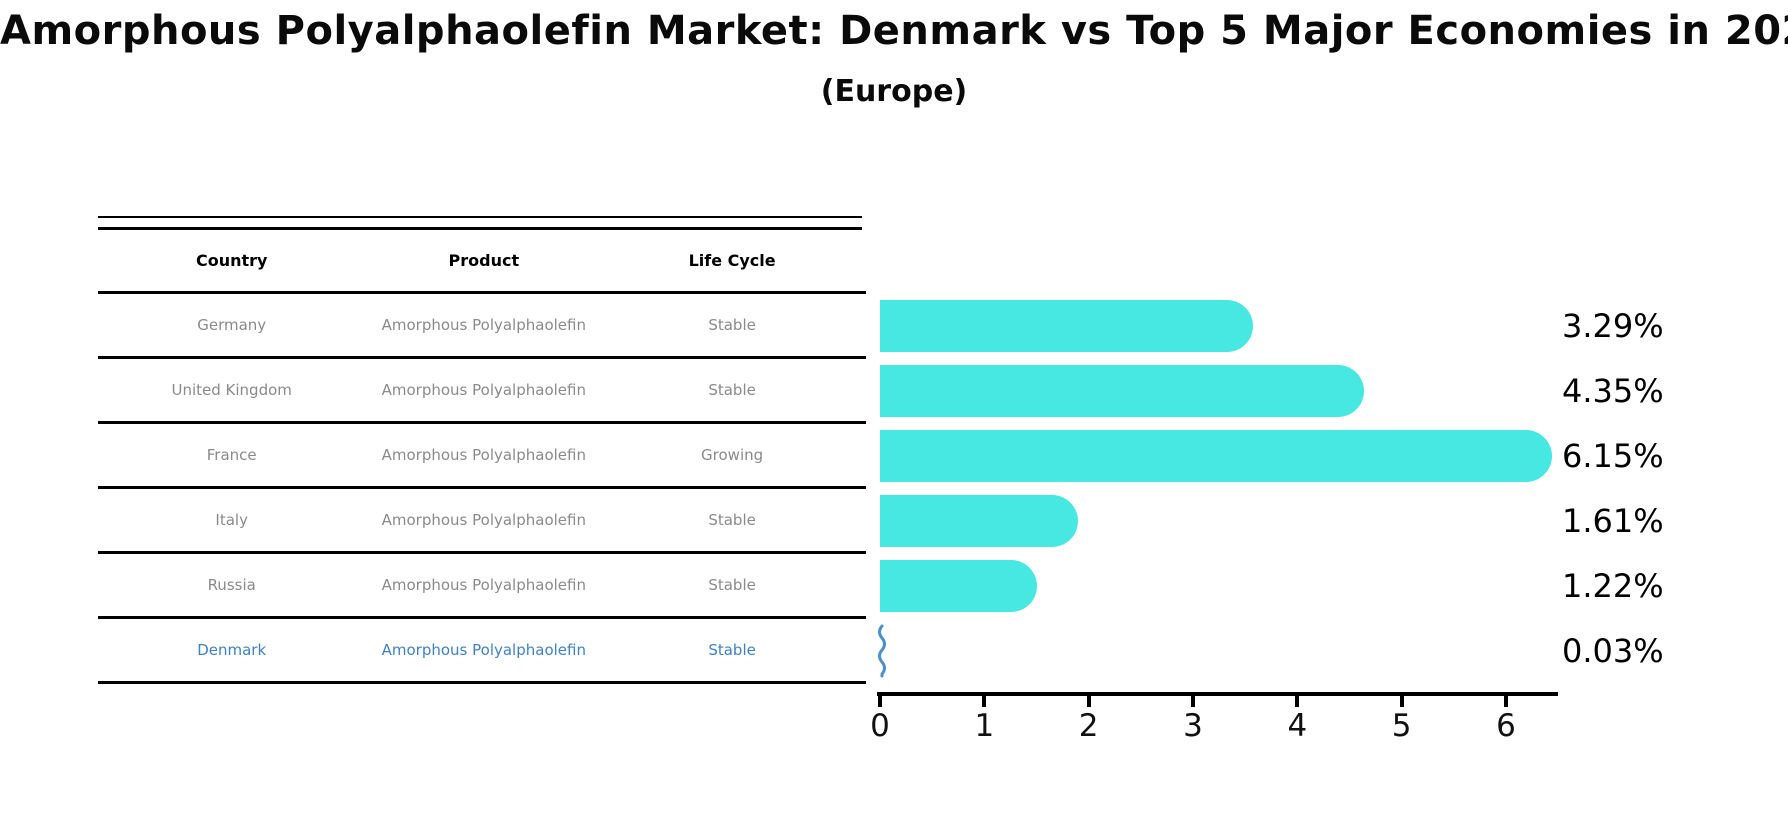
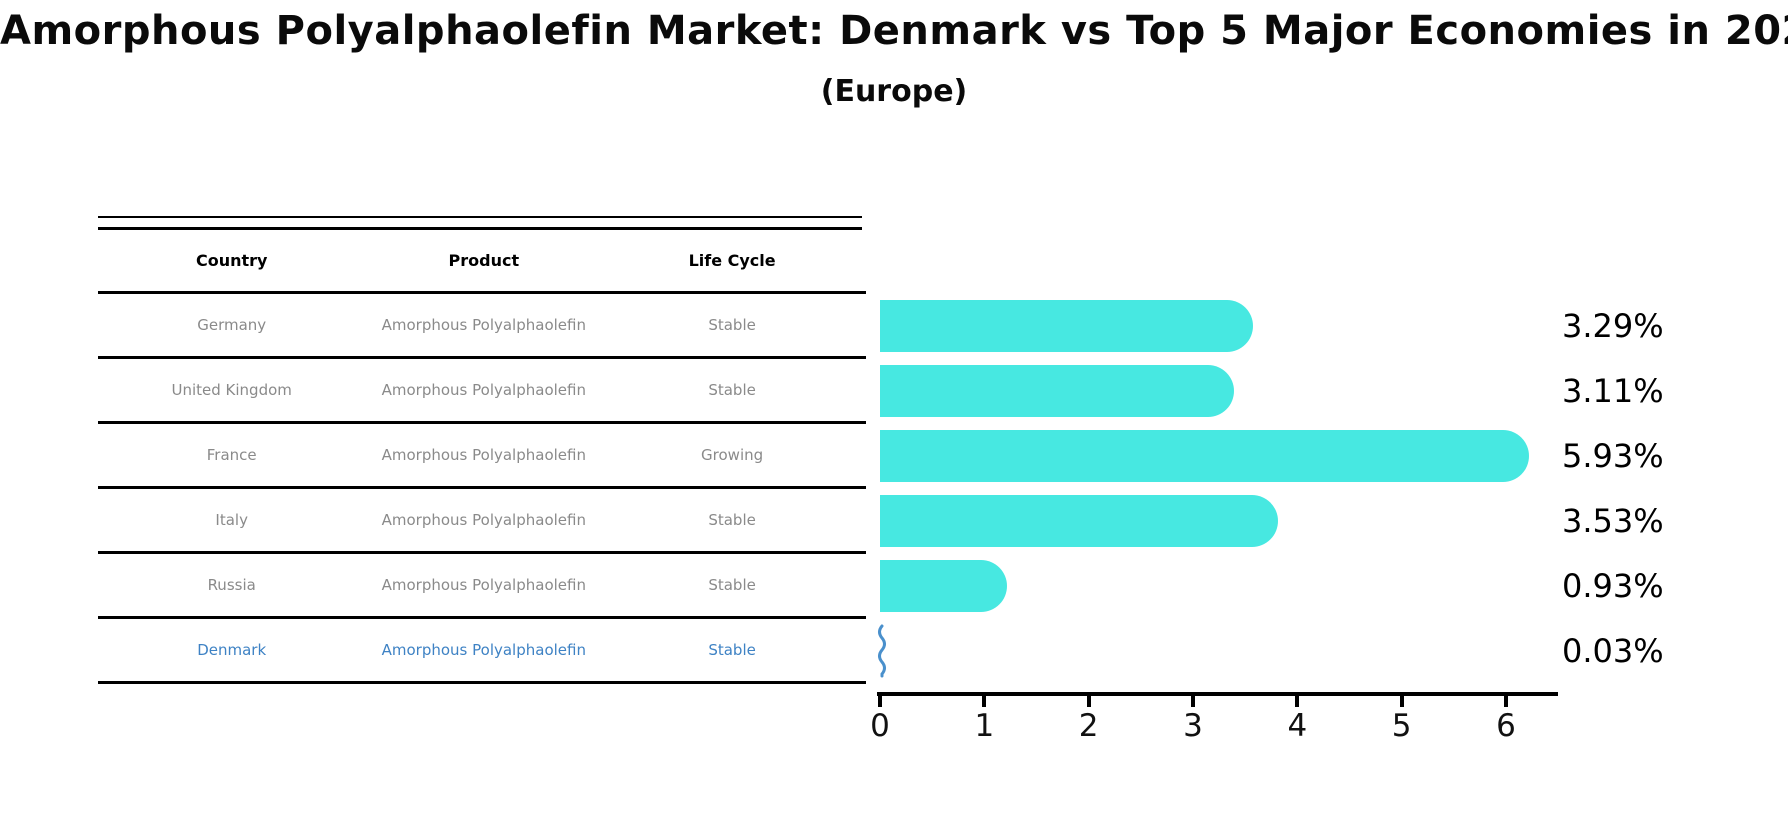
United Kingdom: 4.35% -> 3.11%
France: 6.15% -> 5.93%
Italy: 1.61% -> 3.53%
Russia: 1.22% -> 0.93%
